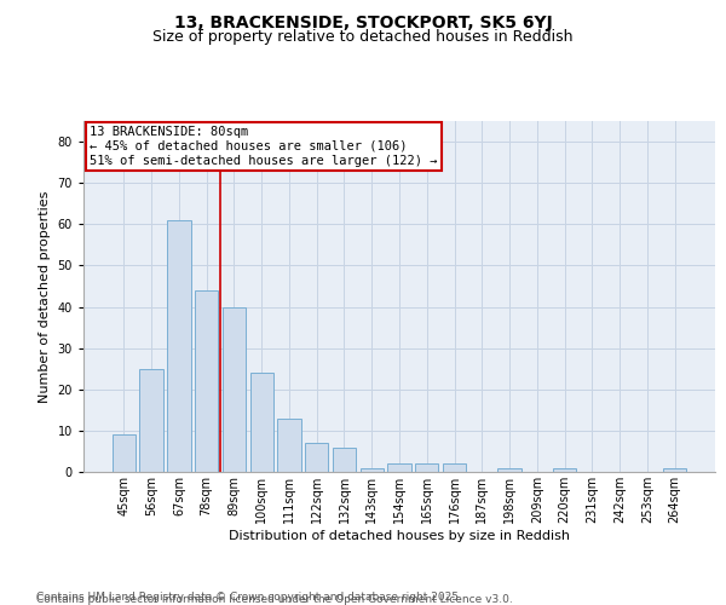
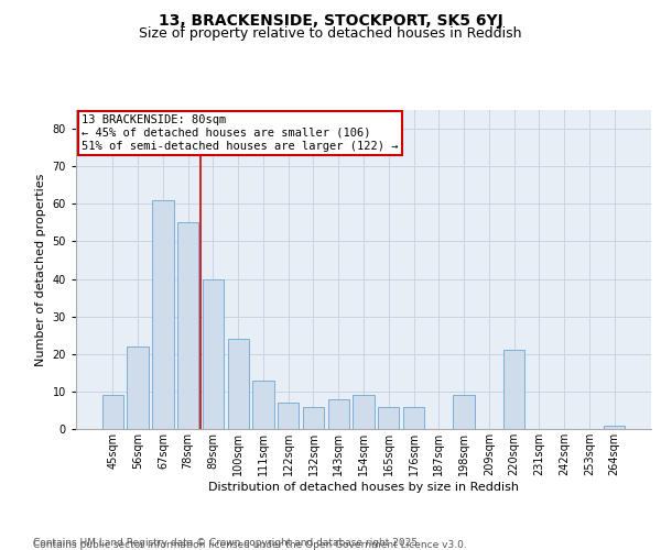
56sqm: 25 -> 22
78sqm: 44 -> 55
143sqm: 1 -> 8
154sqm: 2 -> 9
165sqm: 2 -> 6
176sqm: 2 -> 6
198sqm: 1 -> 9
220sqm: 1 -> 21
